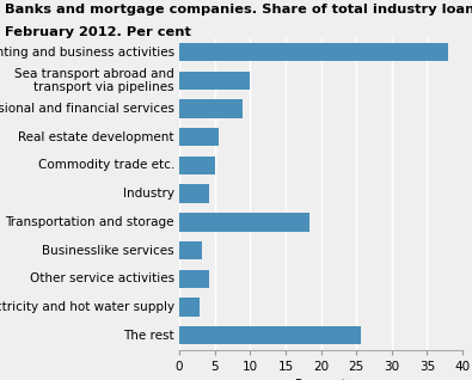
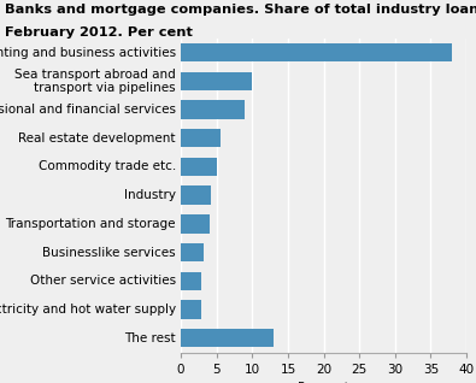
Transportation and storage: 18.4 -> 4.0
Other service activities: 4.2 -> 2.8
The rest: 25.6 -> 13.0
